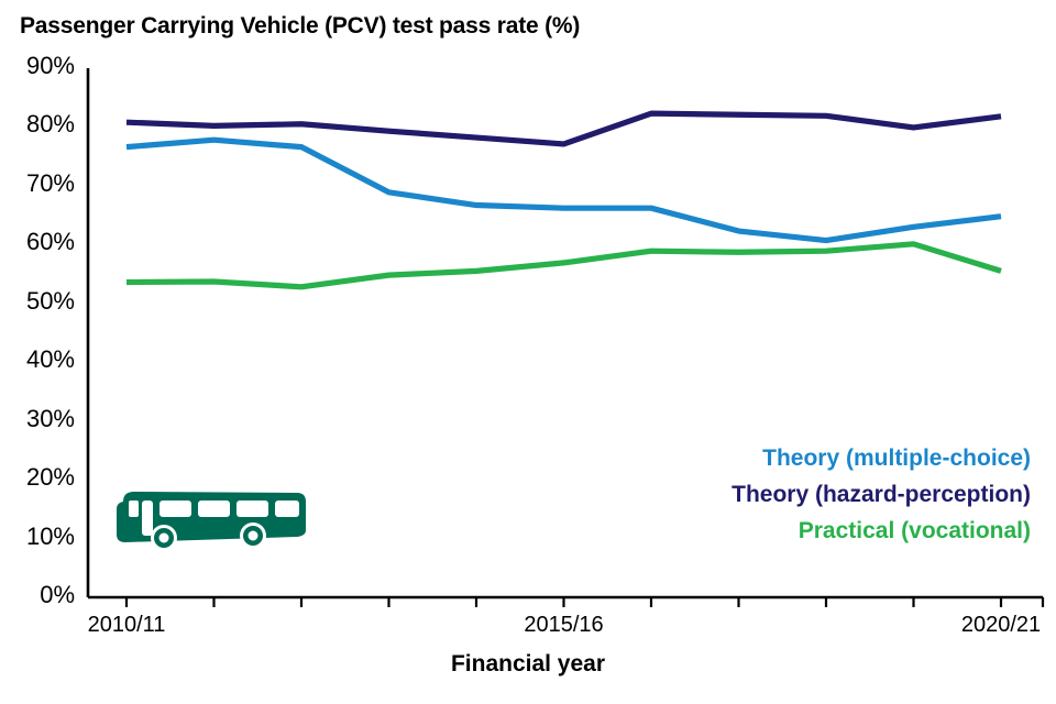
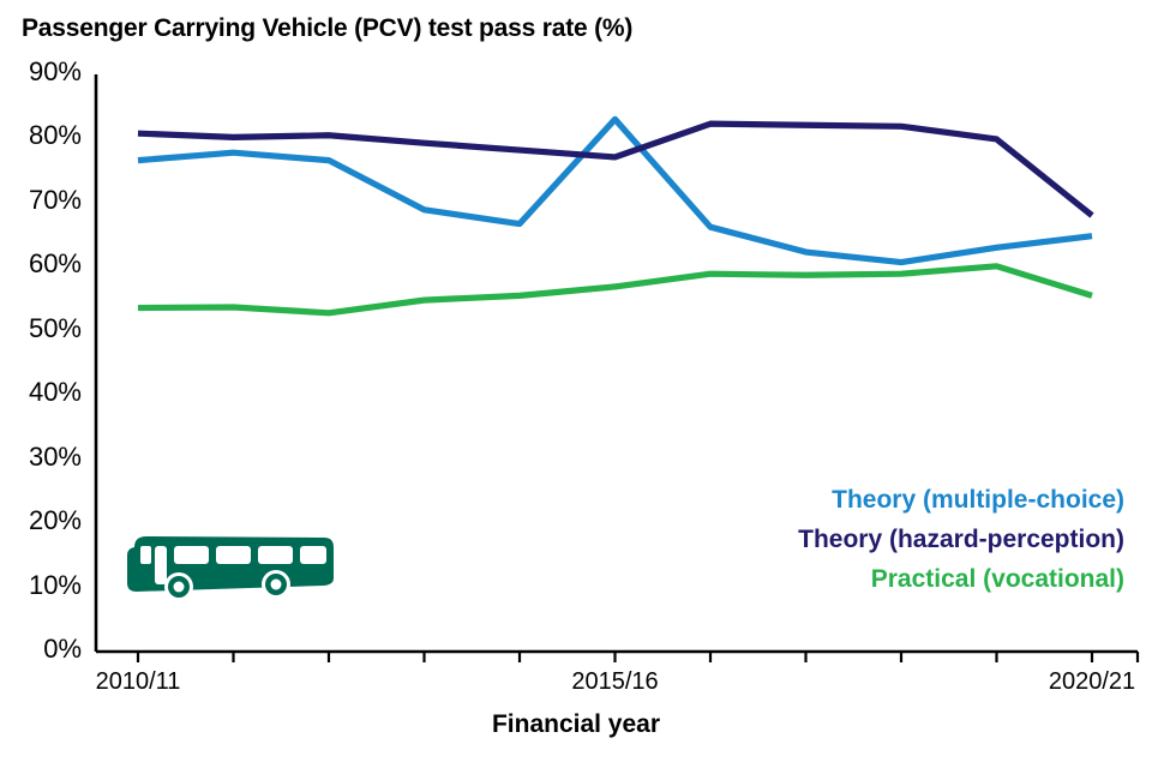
Theory (multiple-choice)/2015/16: 66% -> 83%
Theory (hazard-perception)/2020/21: 82% -> 68%
